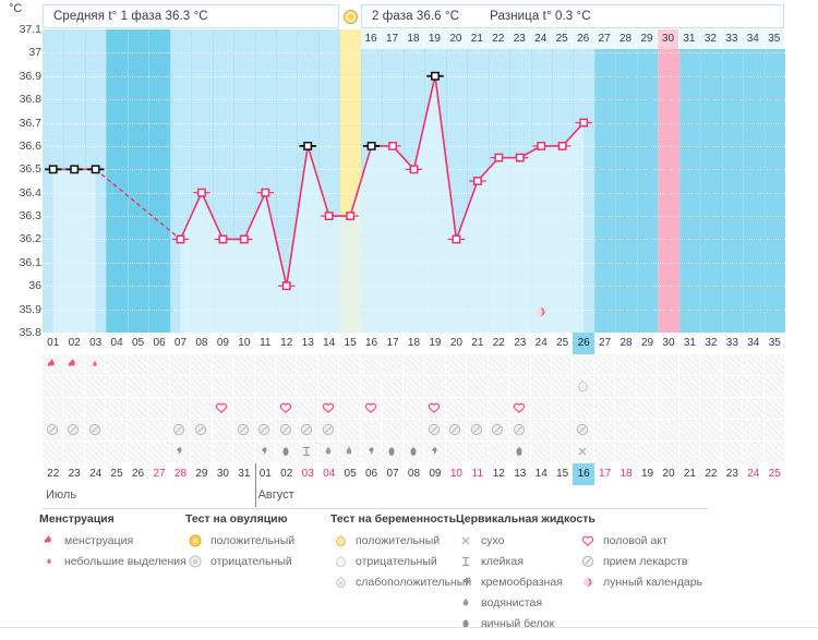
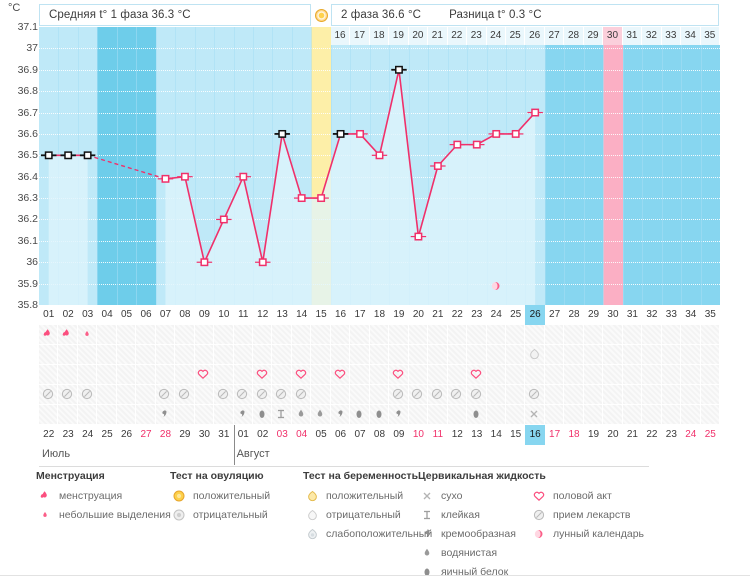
07: 36.20 -> 36.39
09: 36.20 -> 36.00
20: 36.20 -> 36.12
